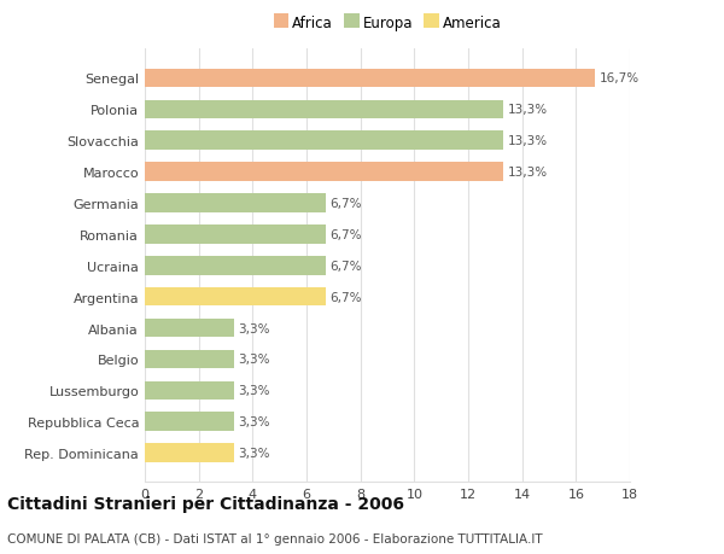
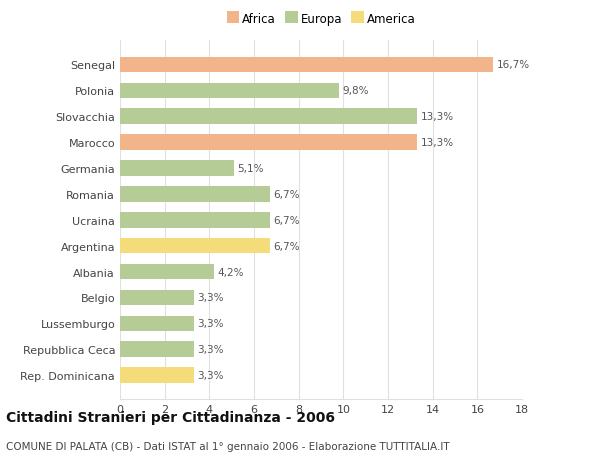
Polonia: 13,3% -> 9,8%
Germania: 6,7% -> 5,1%
Albania: 3,3% -> 4,2%
